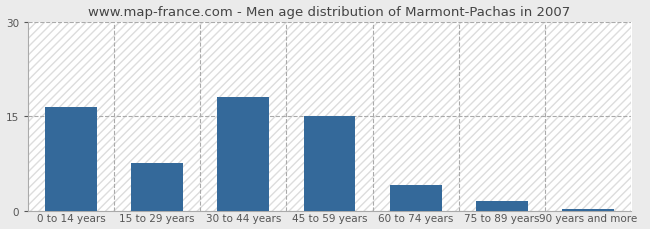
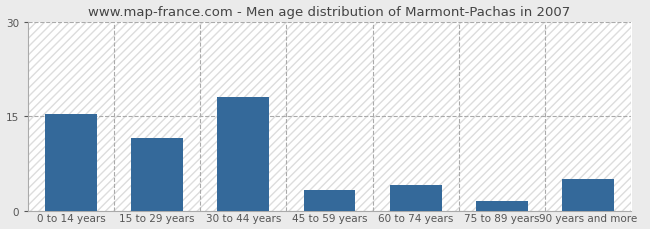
0 to 14 years: 16.5 -> 15.4
15 to 29 years: 7.5 -> 11.6
45 to 59 years: 15.0 -> 3.2
90 years and more: 0.3 -> 5.0
